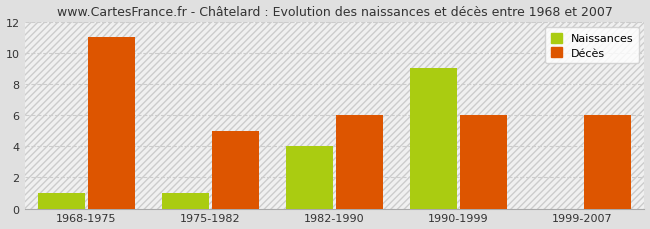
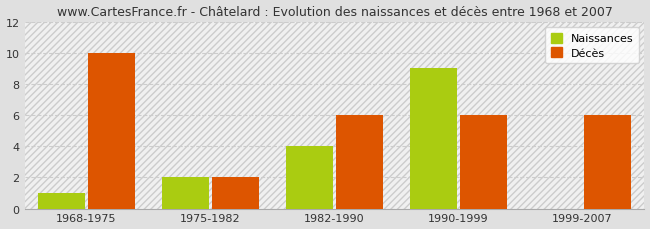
Décès/1968-1975: 11 -> 10
Naissances/1975-1982: 1 -> 2
Décès/1975-1982: 5 -> 2
